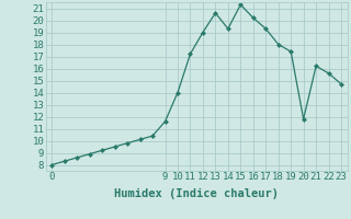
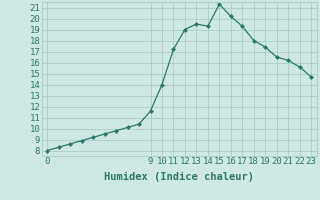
13: 20.6 -> 19.5
20: 11.8 -> 16.5
